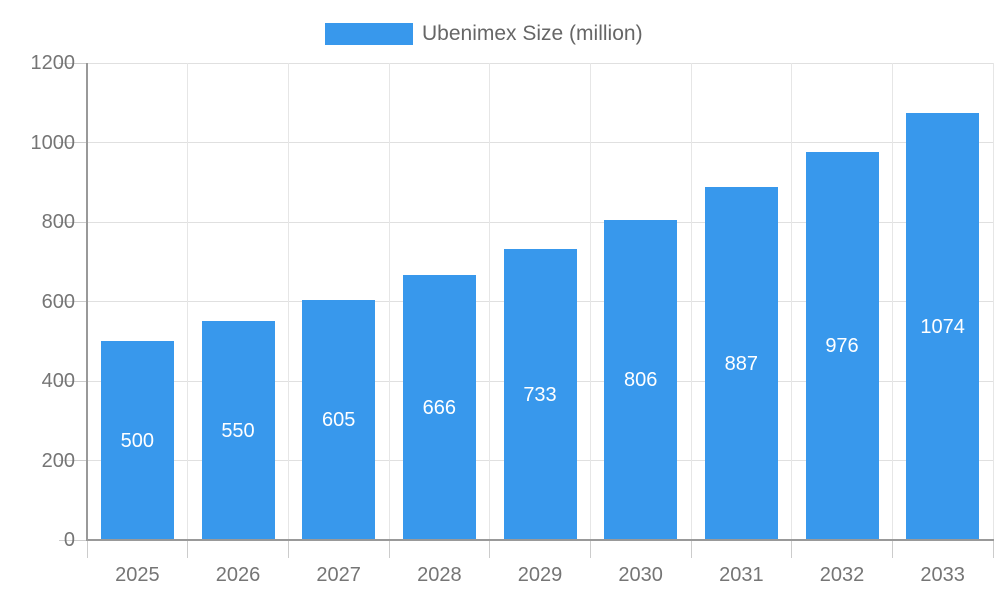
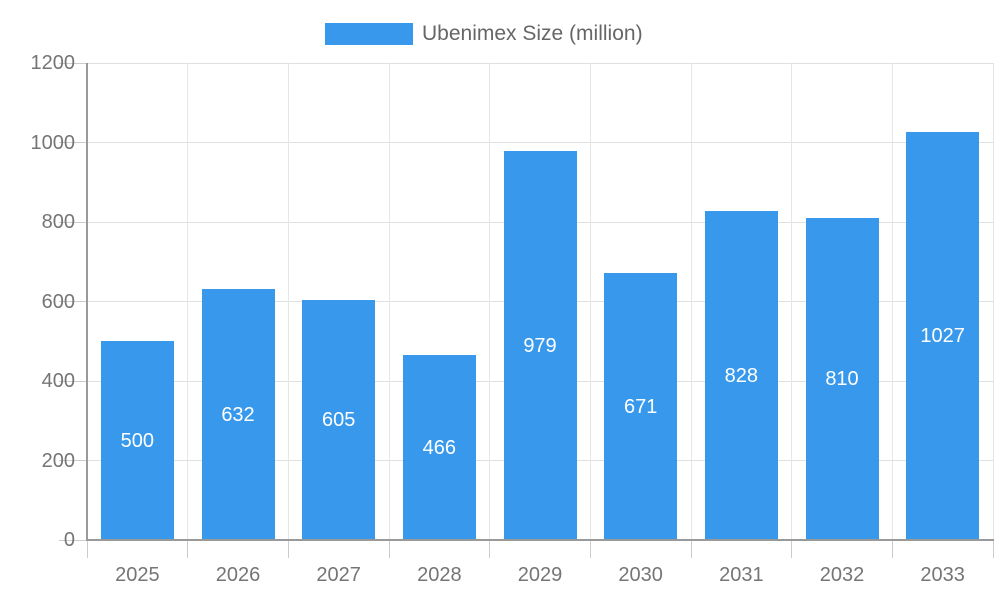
2026: 550 -> 632
2028: 666 -> 466
2029: 733 -> 979
2030: 806 -> 671
2031: 887 -> 828
2032: 976 -> 810
2033: 1074 -> 1027
